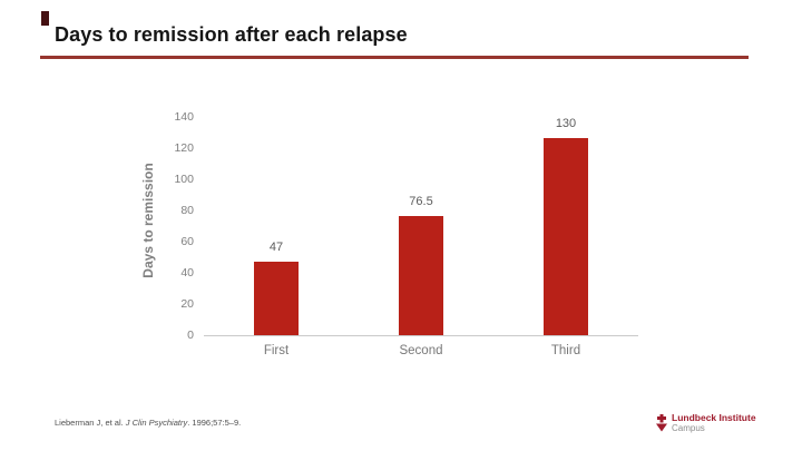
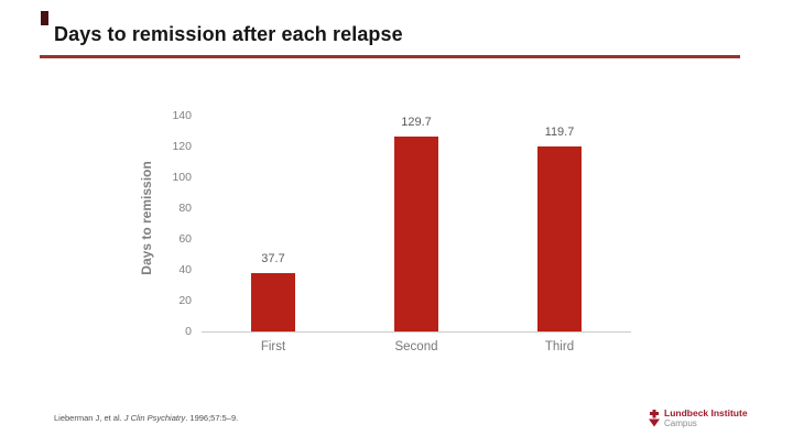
First: 47 -> 37.7
Second: 76.5 -> 129.7
Third: 130 -> 119.7
